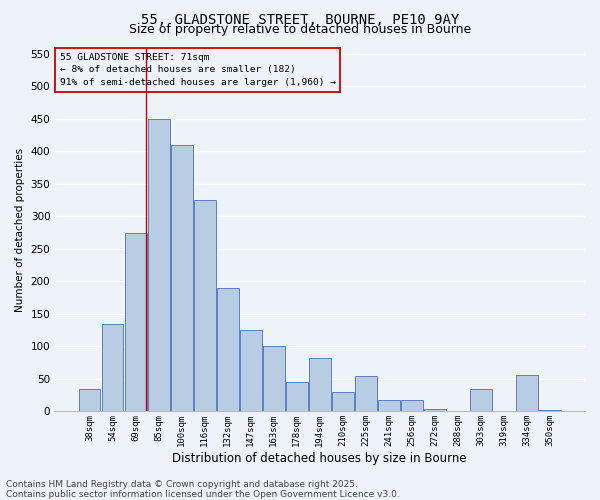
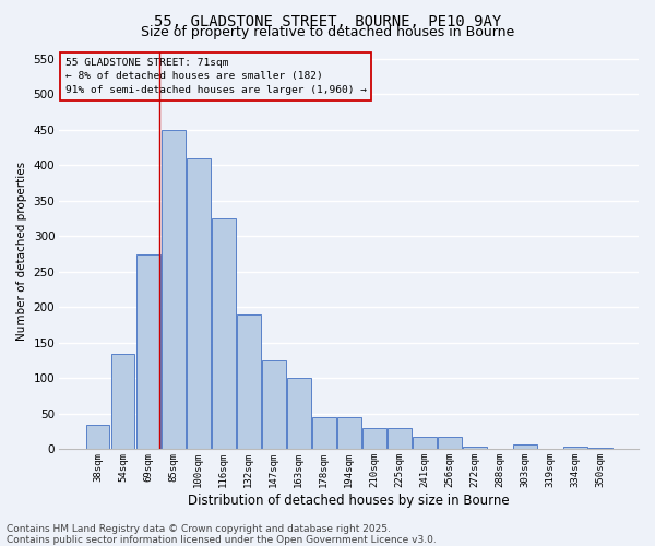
194sqm: 82 -> 45
225sqm: 54 -> 30
303sqm: 34 -> 7
334sqm: 56 -> 3
